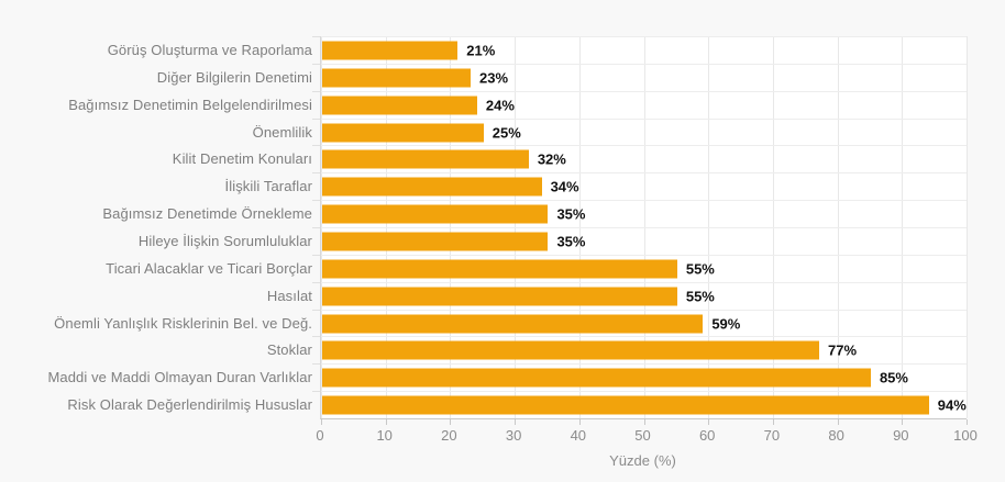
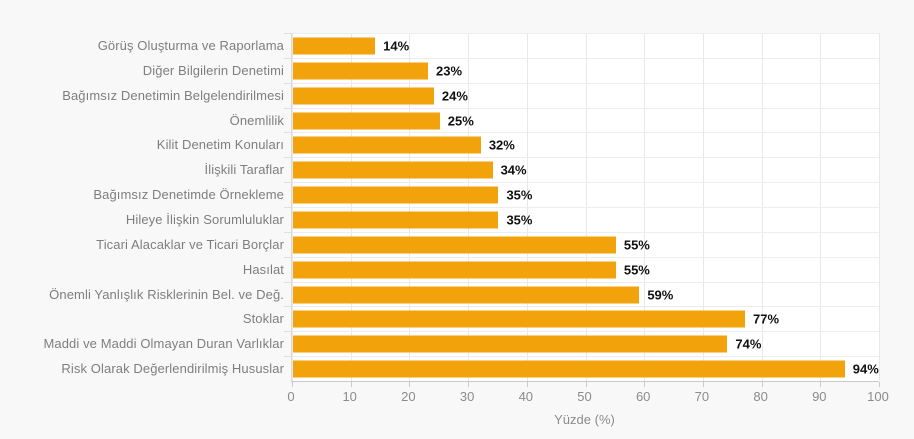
Görüş Oluşturma ve Raporlama: 21% -> 14%
Maddi ve Maddi Olmayan Duran Varlıklar: 85% -> 74%
